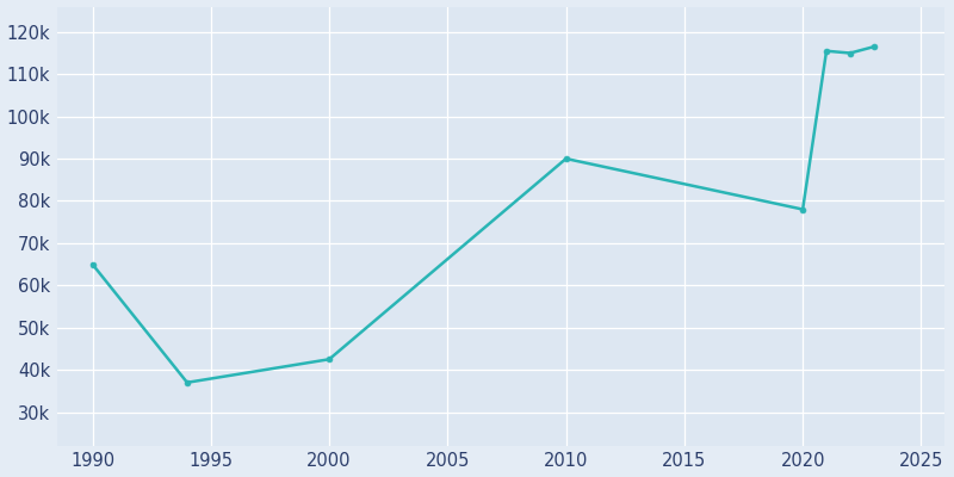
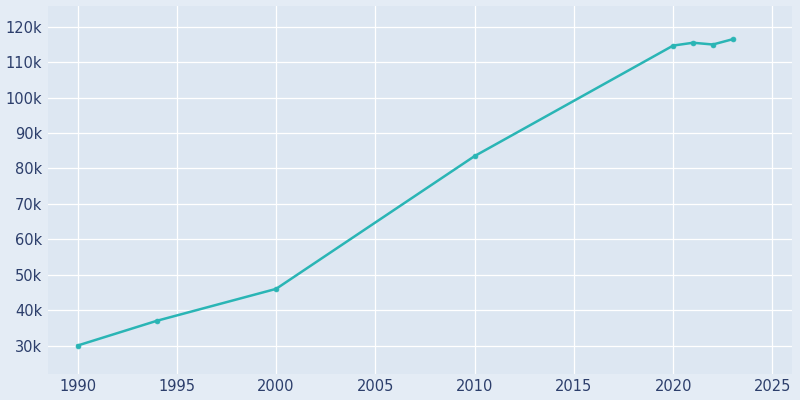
1990: 65.0k -> 30.0k
2000: 42.5k -> 46.0k
2010: 90.0k -> 83.5k
2020: 78.0k -> 114.7k
